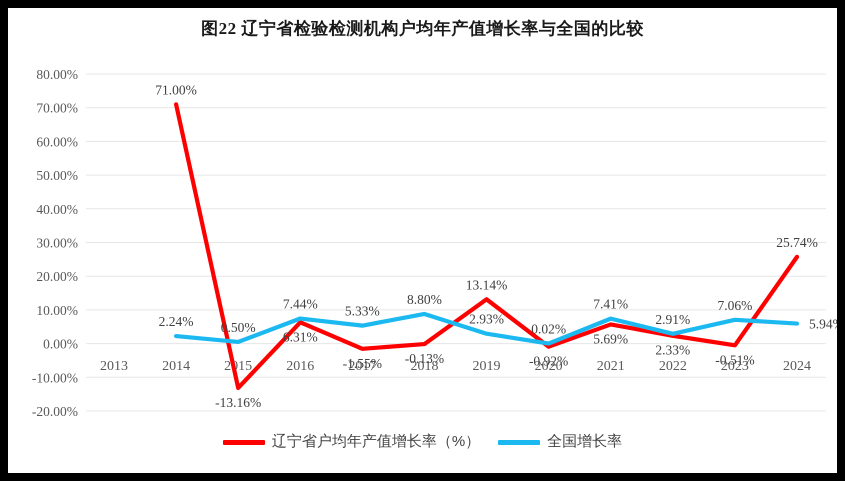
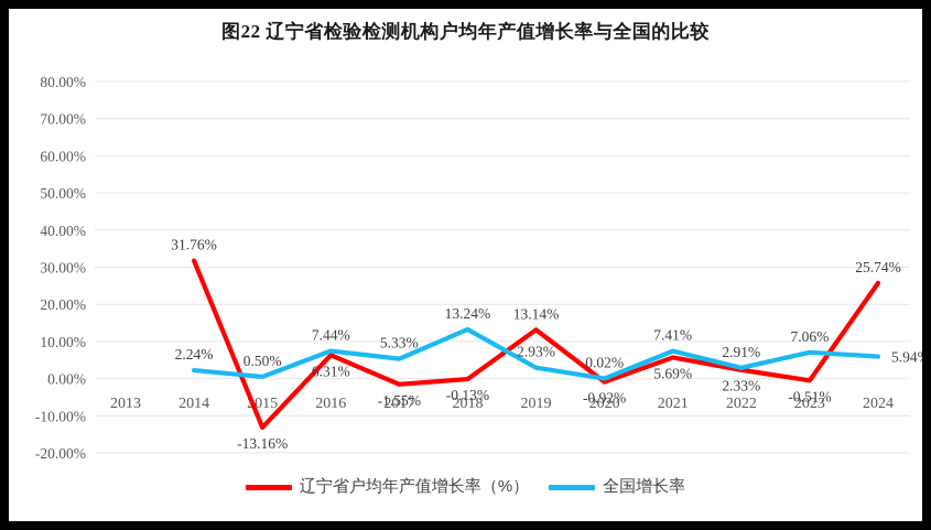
辽宁省户均年产值增长率（%）/2014: 71.00% -> 31.76%
全国增长率/2018: 8.80% -> 13.24%
